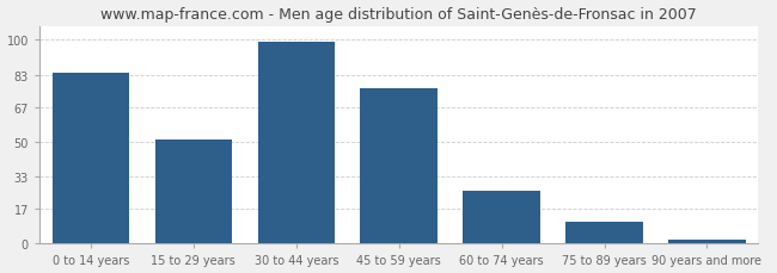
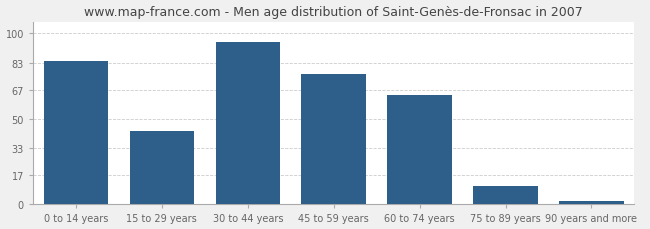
15 to 29 years: 51 -> 43
30 to 44 years: 99 -> 95
60 to 74 years: 26 -> 64
